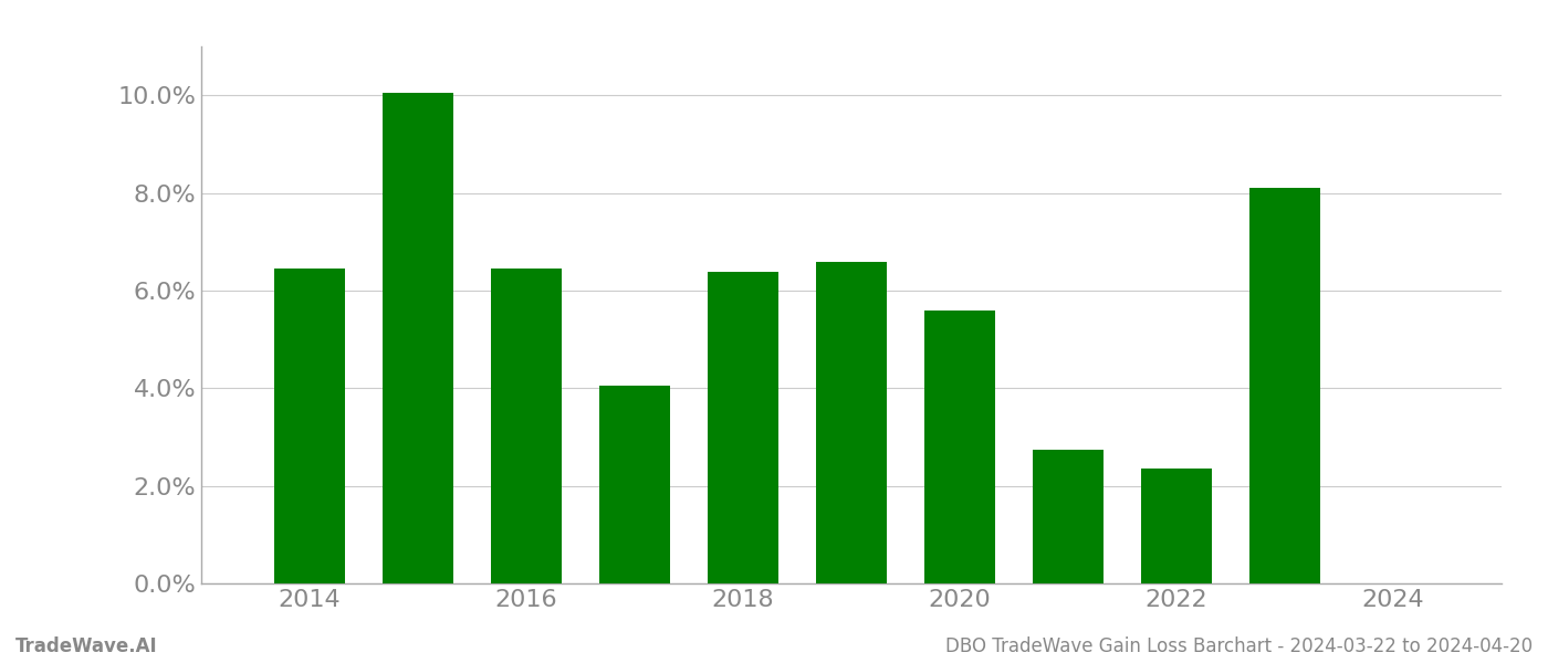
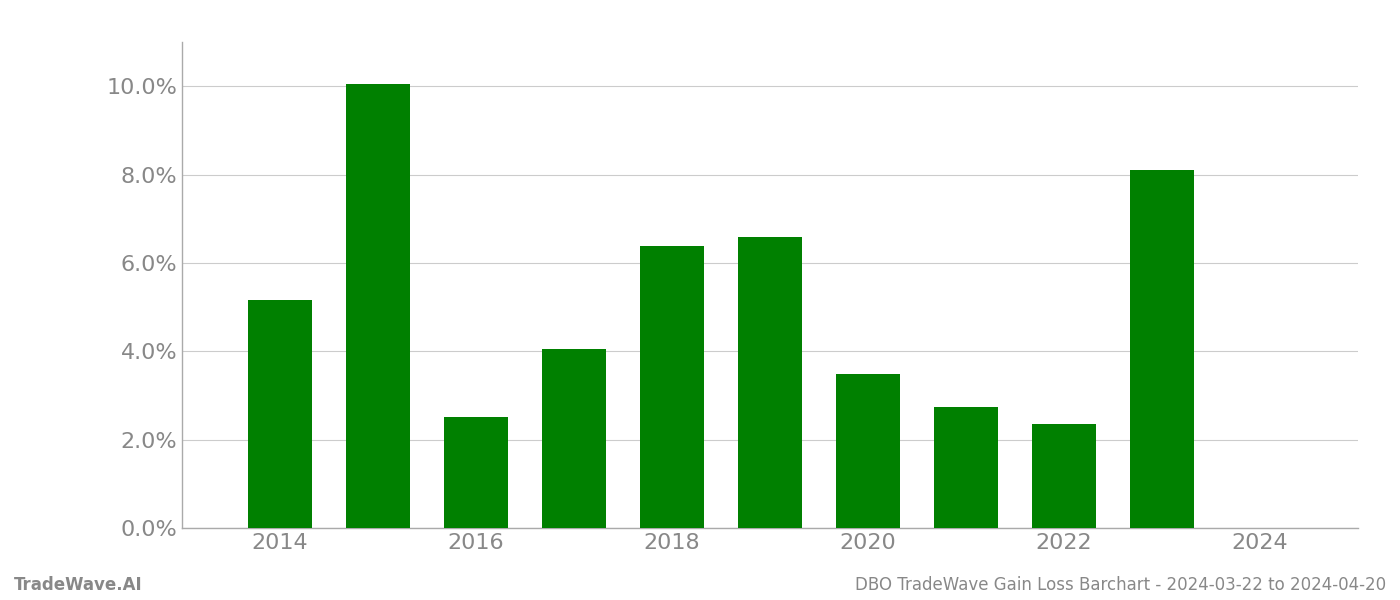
2014: 6.45% -> 5.15%
2016: 6.45% -> 2.52%
2020: 5.60% -> 3.48%
